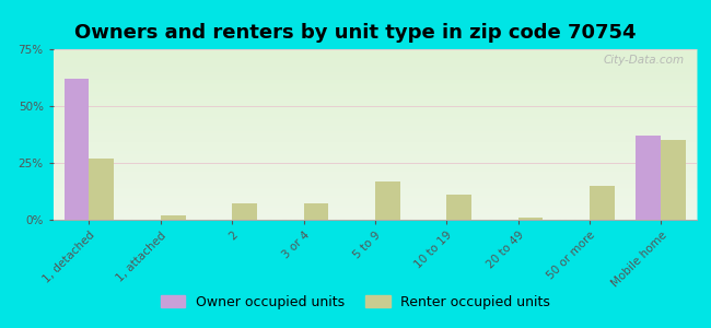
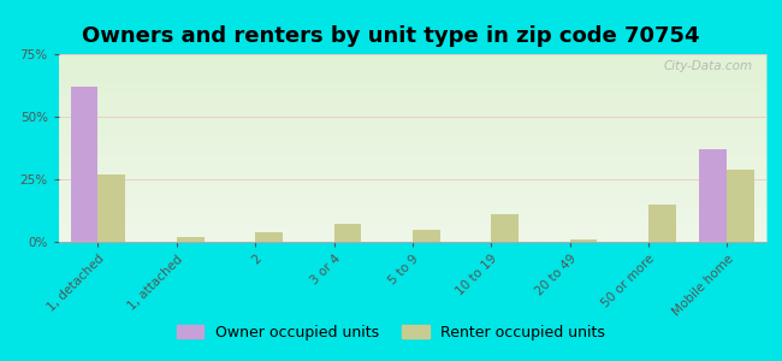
Renter occupied units/2: 7% -> 4%
Renter occupied units/5 to 9: 17% -> 5%
Renter occupied units/Mobile home: 35% -> 29%
